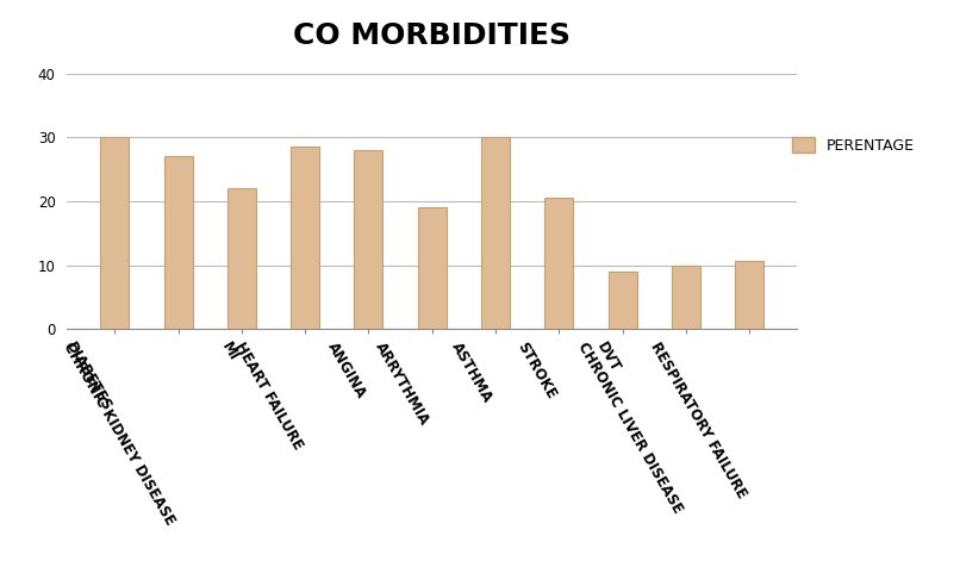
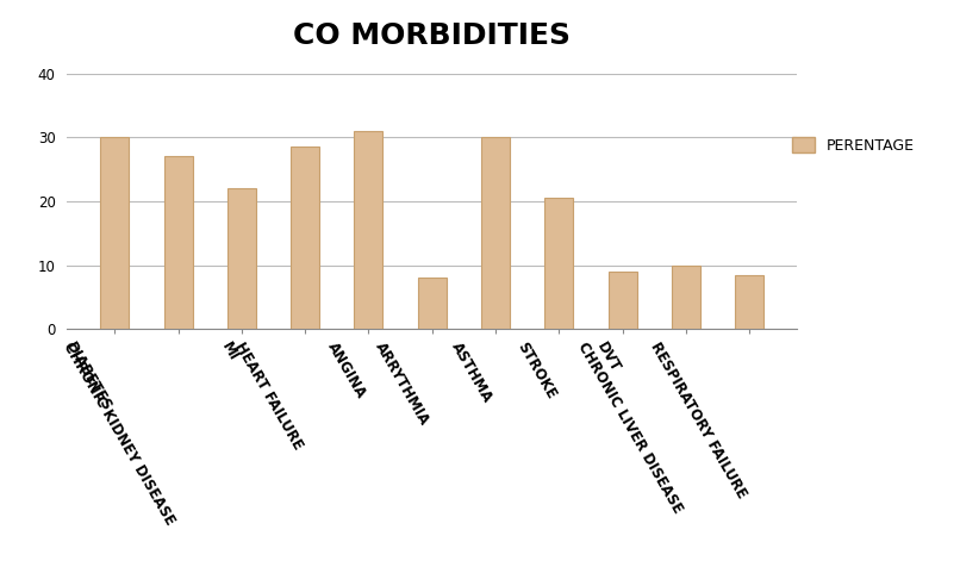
ANGINA: 28.0 -> 31.0
ARRYTHMIA: 19.0 -> 8.0
RESPIRATORY FAILURE: 10.6 -> 8.5
